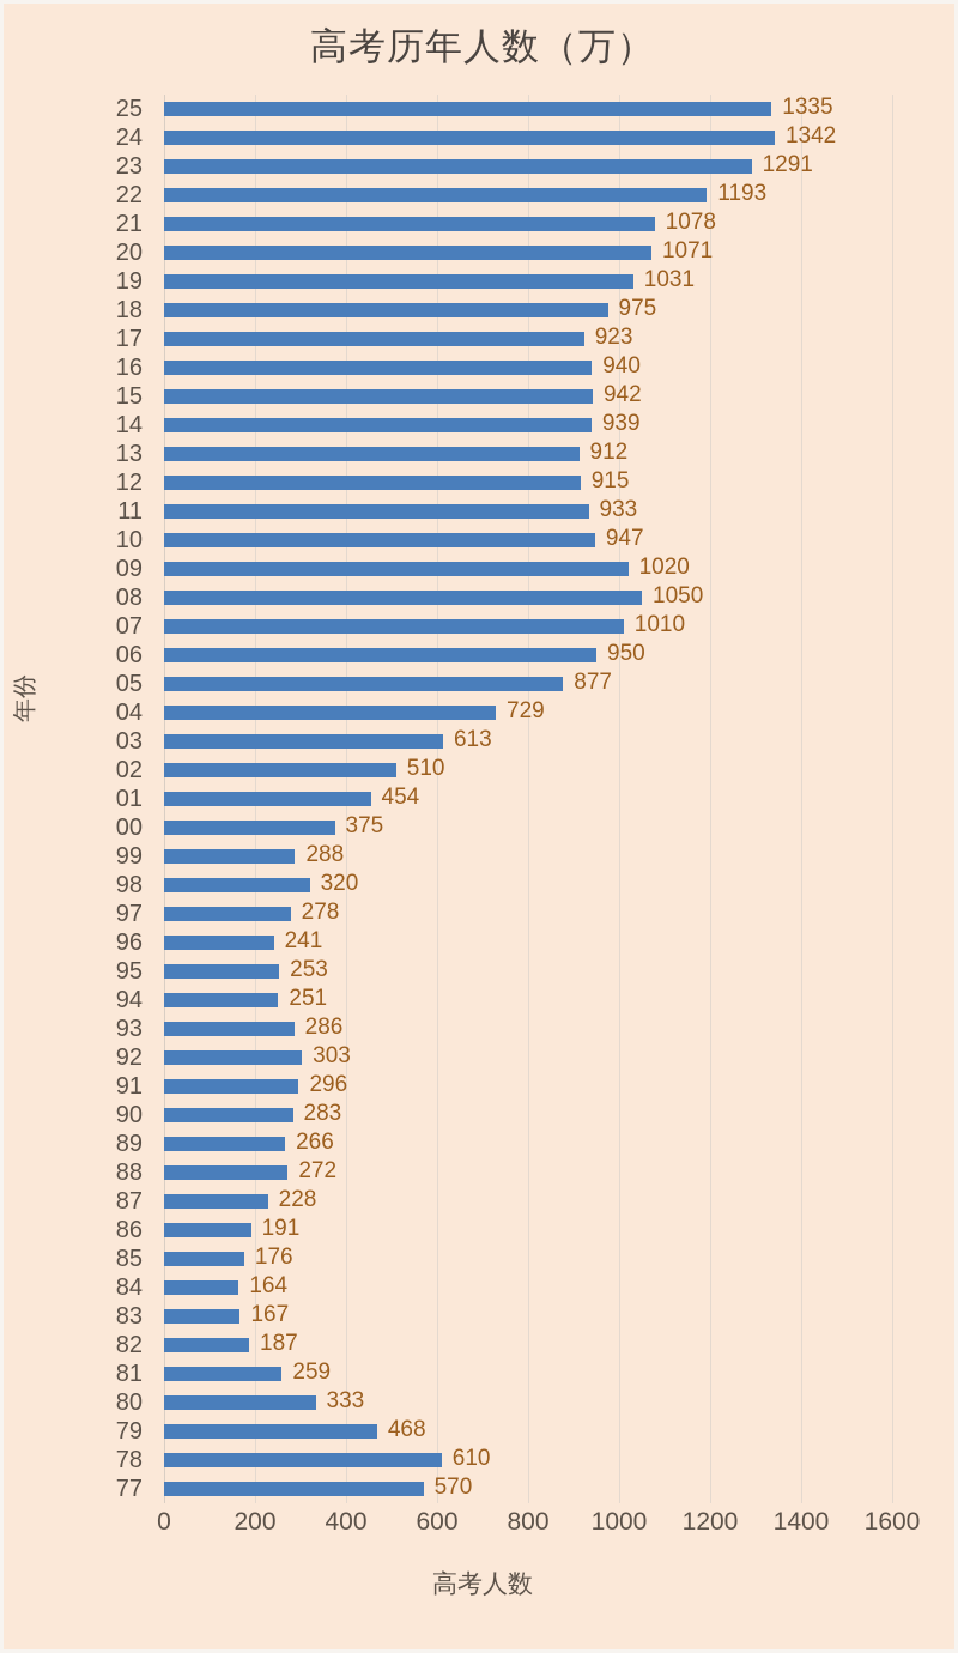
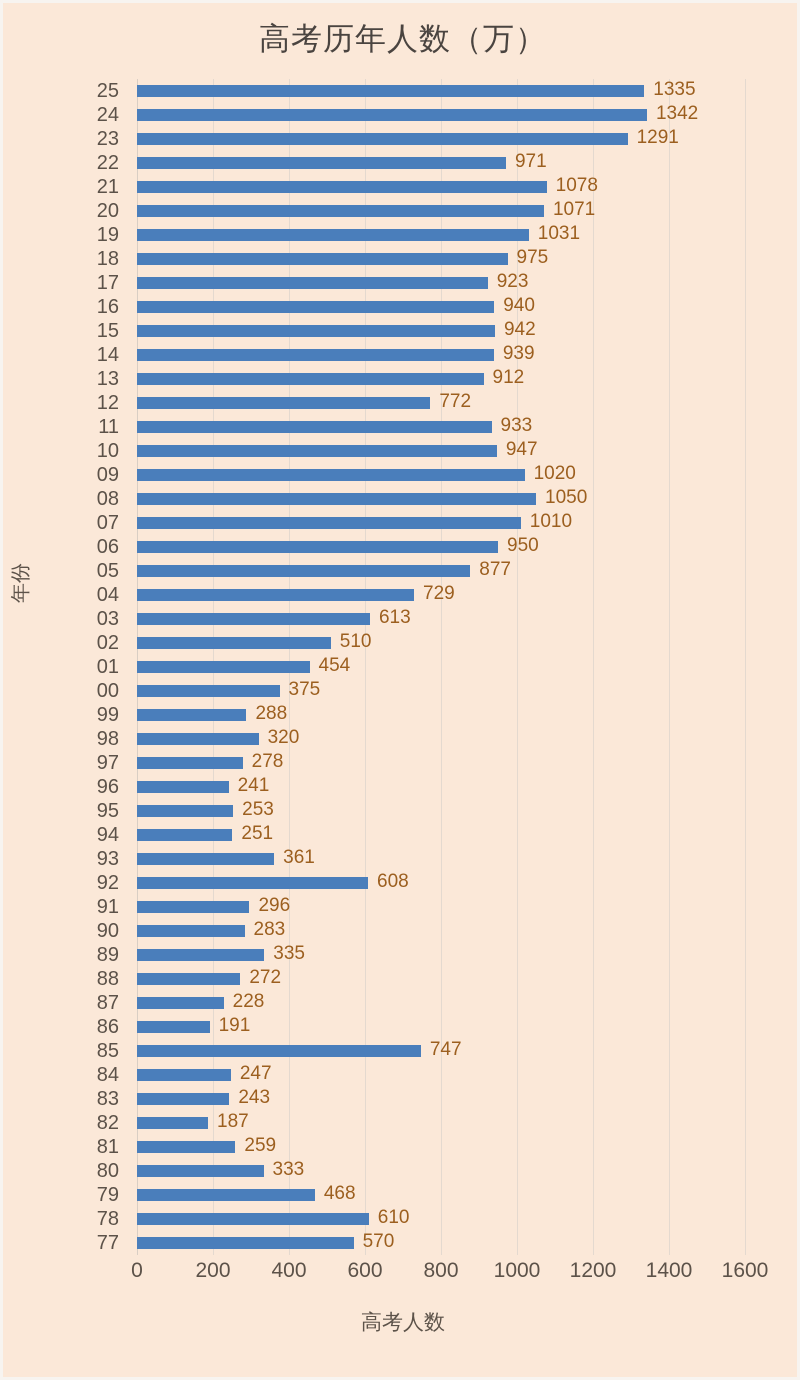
22: 1193 -> 971
12: 915 -> 772
93: 286 -> 361
92: 303 -> 608
89: 266 -> 335
85: 176 -> 747
84: 164 -> 247
83: 167 -> 243
